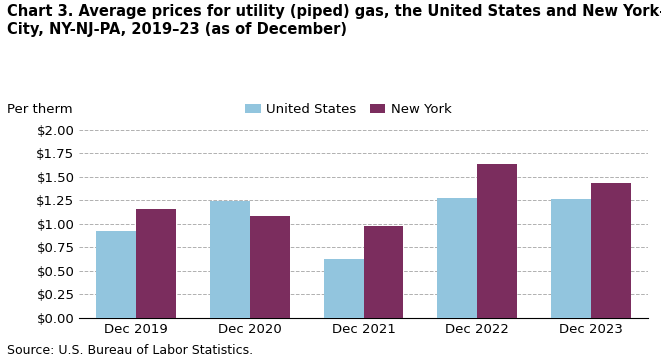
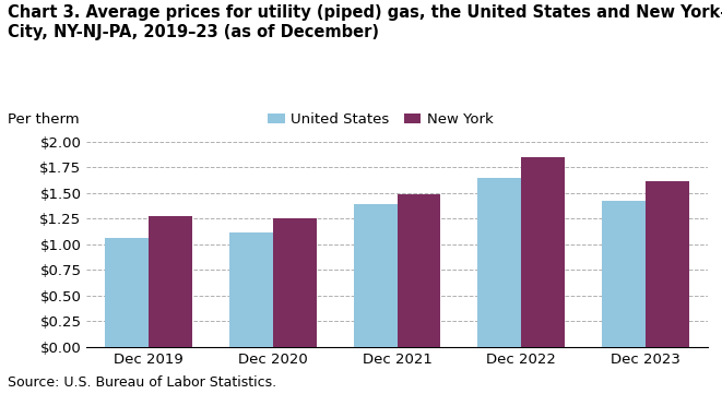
United States/Dec 2019: $0.92 -> $1.06
New York/Dec 2019: $1.16 -> $1.28
United States/Dec 2020: $1.24 -> $1.11
New York/Dec 2020: $1.08 -> $1.25
United States/Dec 2021: $0.62 -> $1.39
New York/Dec 2021: $0.98 -> $1.49
United States/Dec 2022: $1.28 -> $1.65
New York/Dec 2022: $1.64 -> $1.85
United States/Dec 2023: $1.26 -> $1.42
New York/Dec 2023: $1.44 -> $1.62
